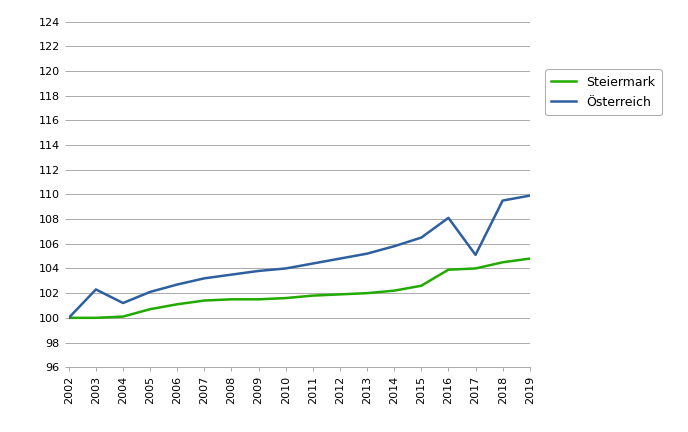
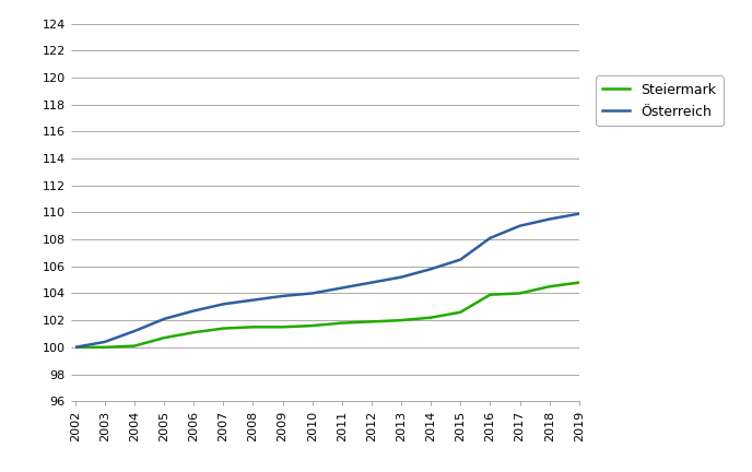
Österreich/2003: 102.3 -> 100.4
Österreich/2017: 105.1 -> 109.0
